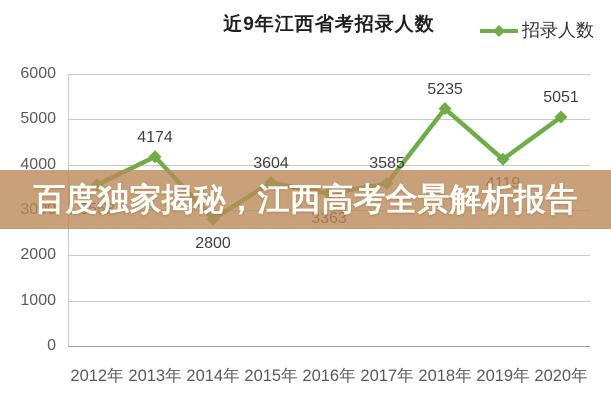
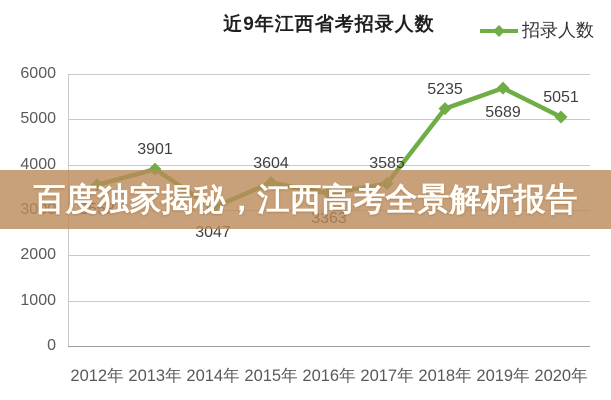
2013年: 4174 -> 3901
2014年: 2800 -> 3047
2019年: 4119 -> 5689
